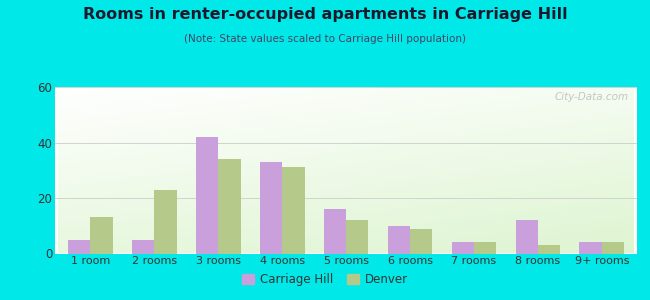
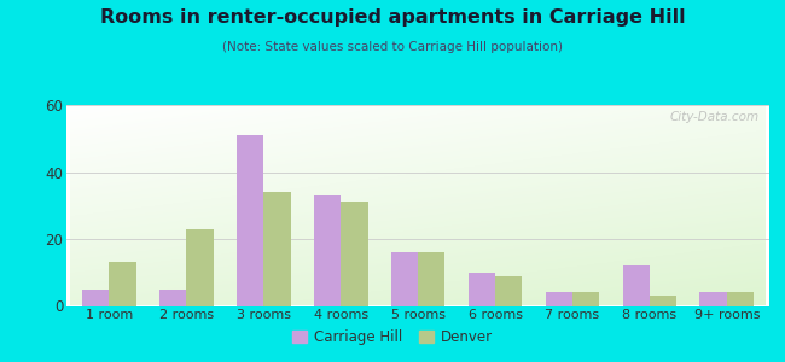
Carriage Hill/3 rooms: 42 -> 51
Denver/5 rooms: 12 -> 16
